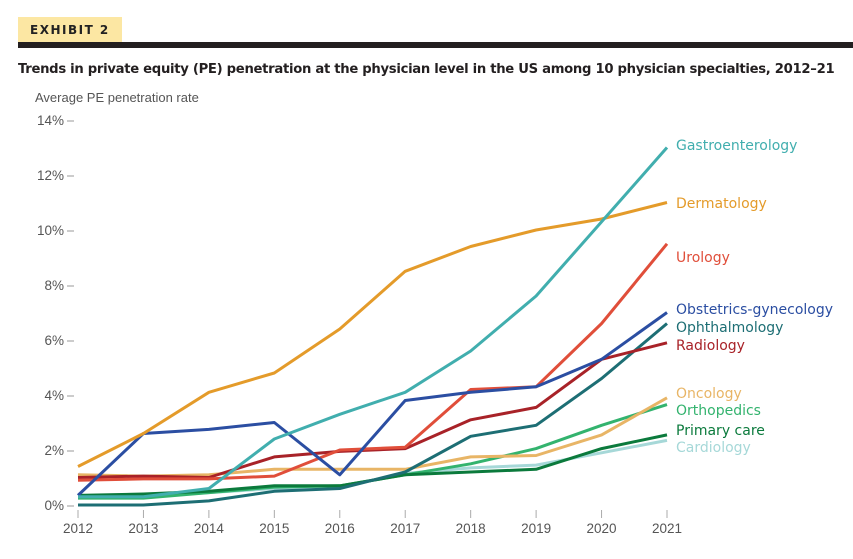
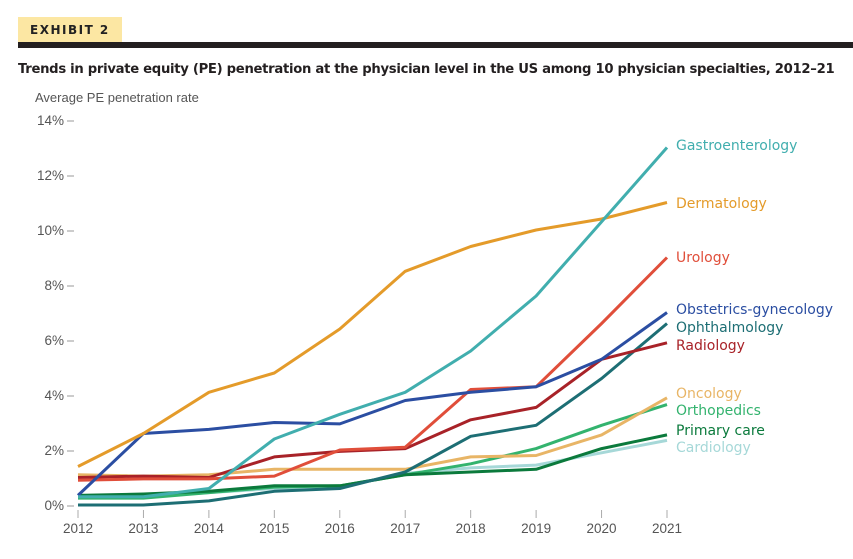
Obstetrics-gynecology/2016: 1.1% -> 3.0%
Urology/2021: 9.5% -> 9.0%
